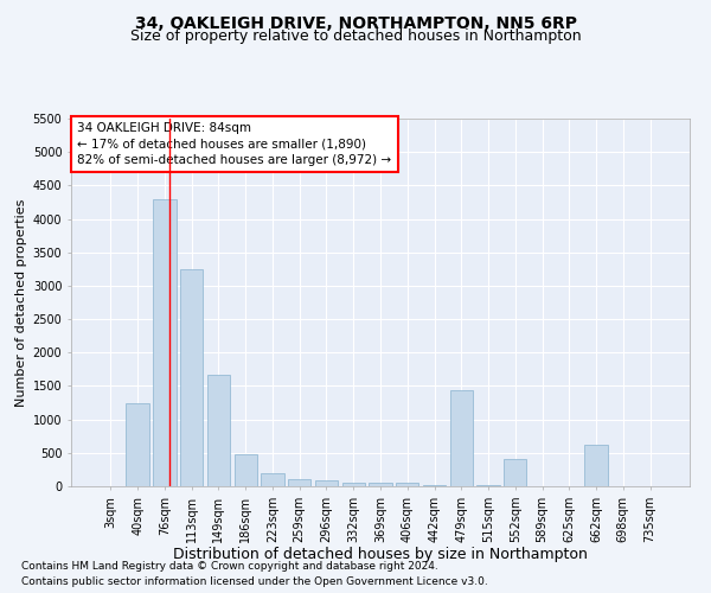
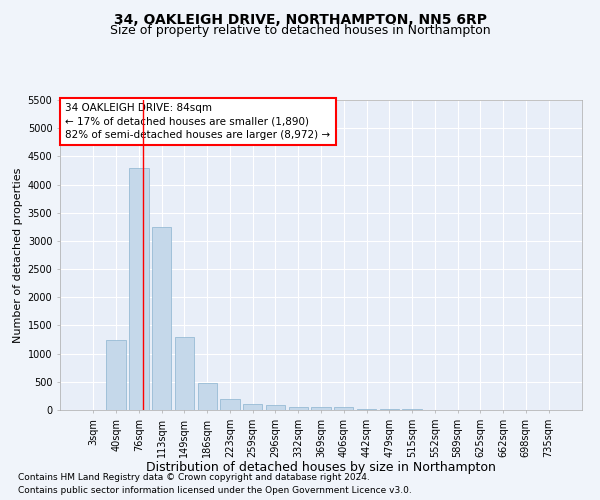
149sqm: 1660 -> 1300
479sqm: 1440 -> 20
552sqm: 400 -> 10
662sqm: 620 -> 0
